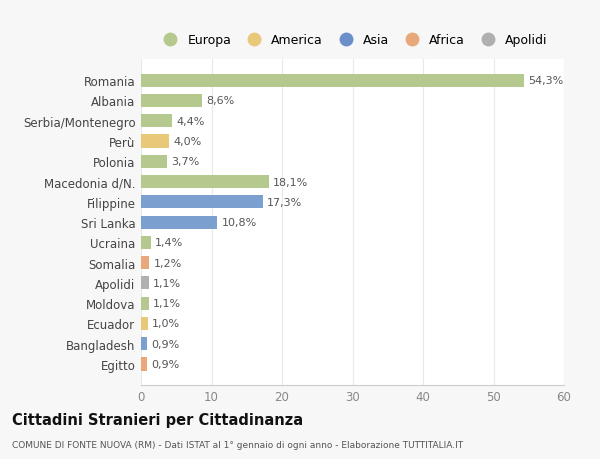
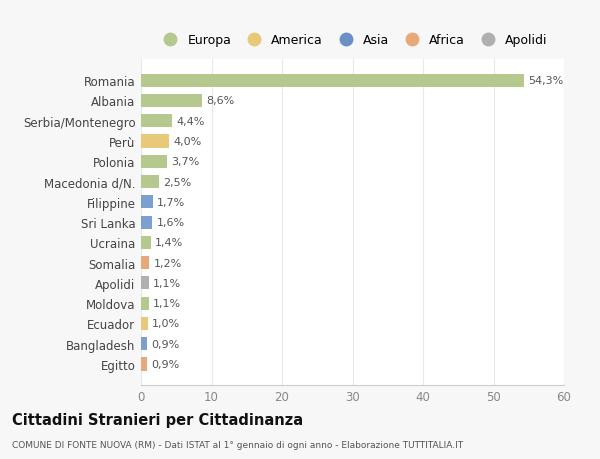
Macedonia d/N.: 18,1% -> 2,5%
Filippine: 17,3% -> 1,7%
Sri Lanka: 10,8% -> 1,6%
